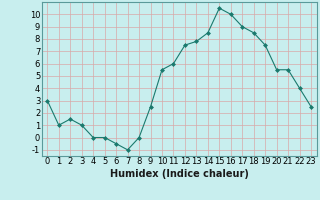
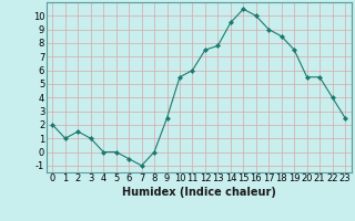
0: 3.0 -> 2.0
14: 8.5 -> 9.5
